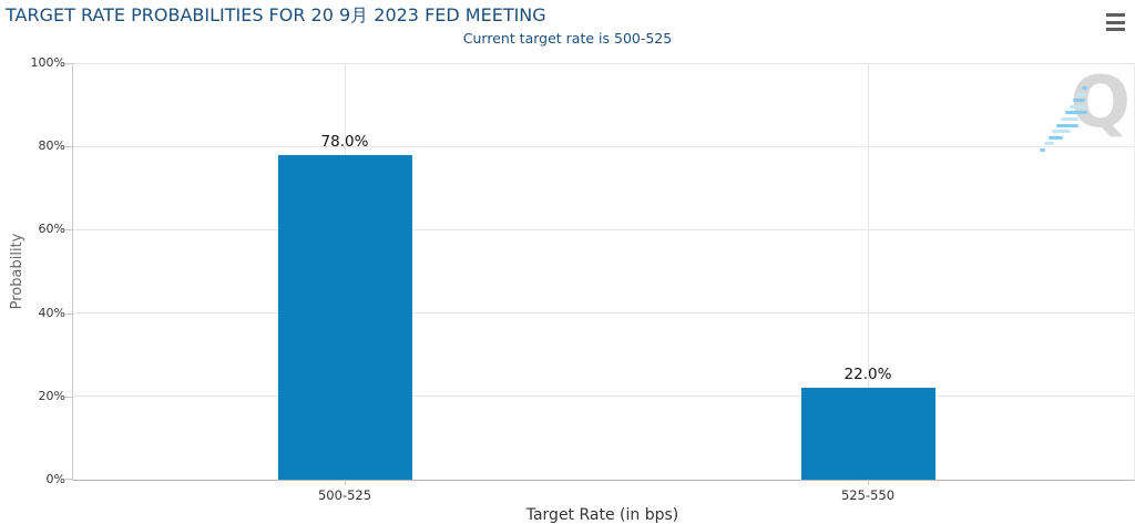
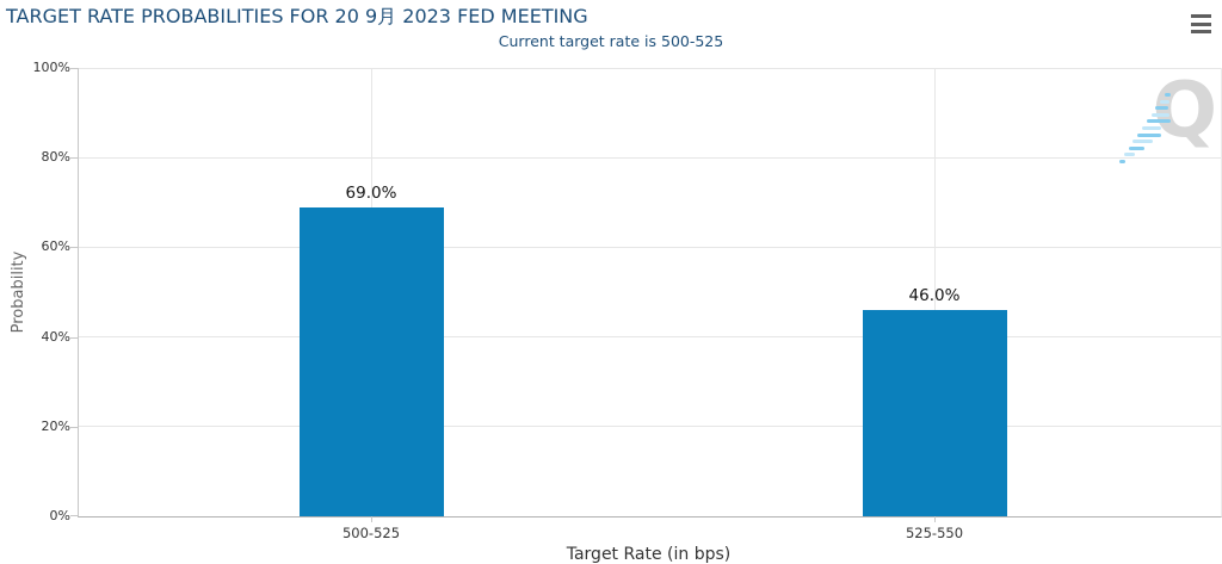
500-525: 78.0% -> 69.0%
525-550: 22.0% -> 46.0%
